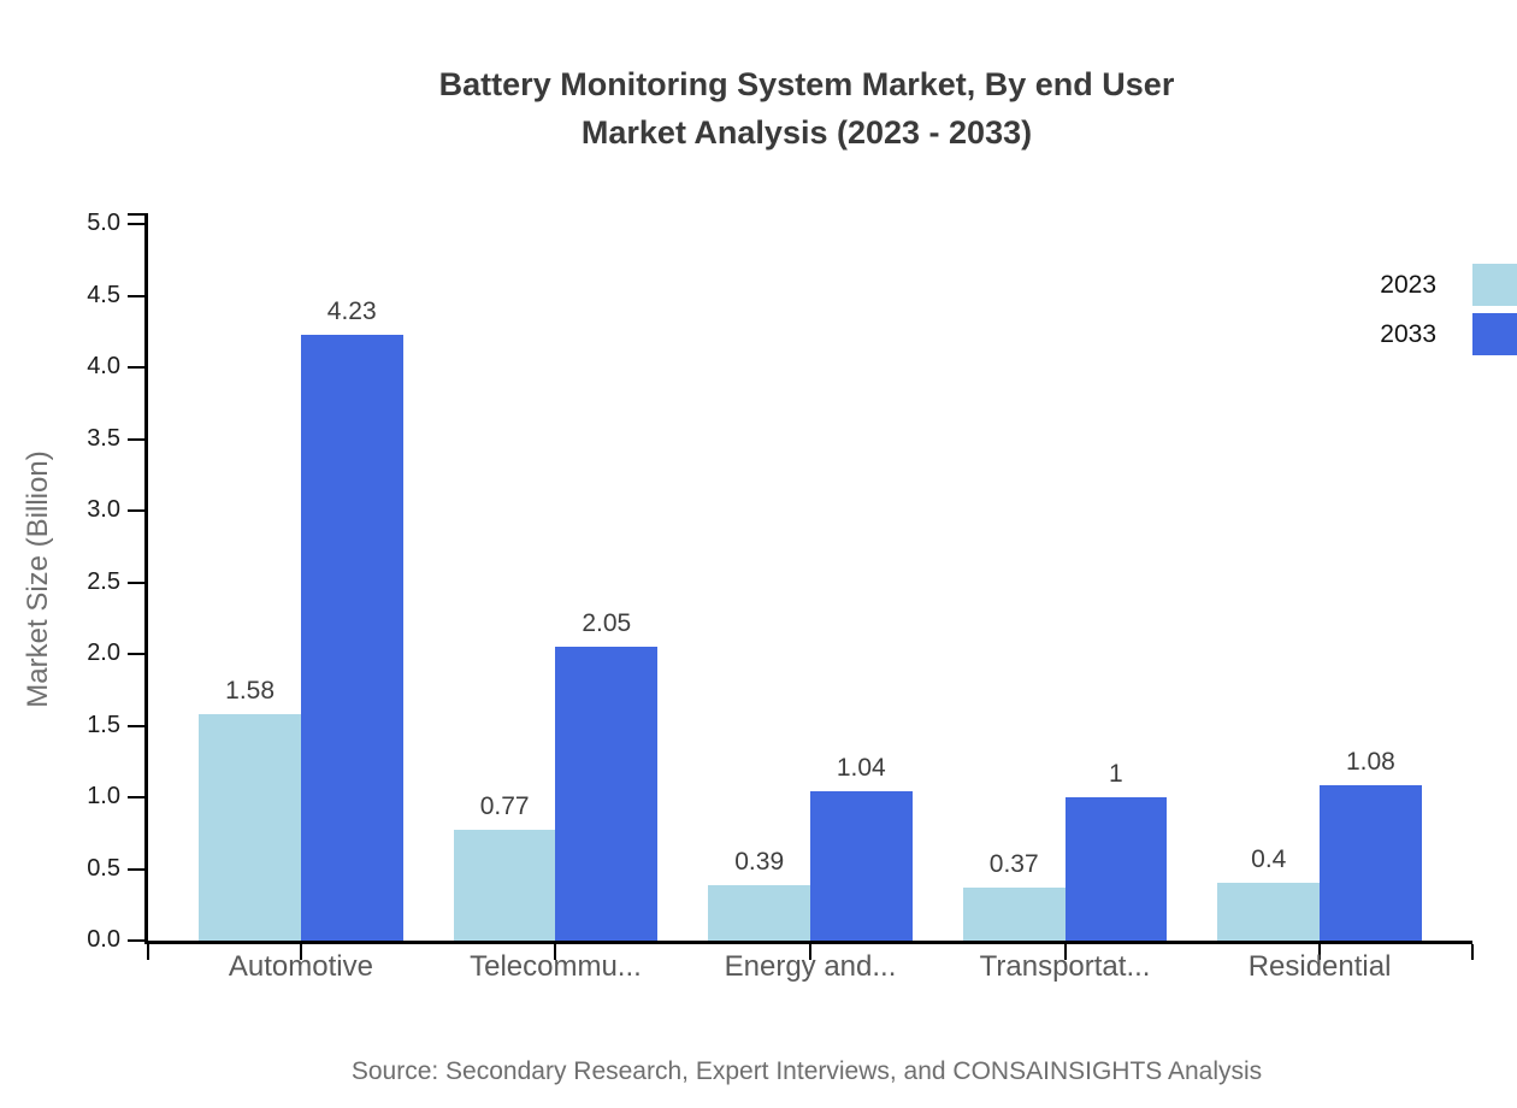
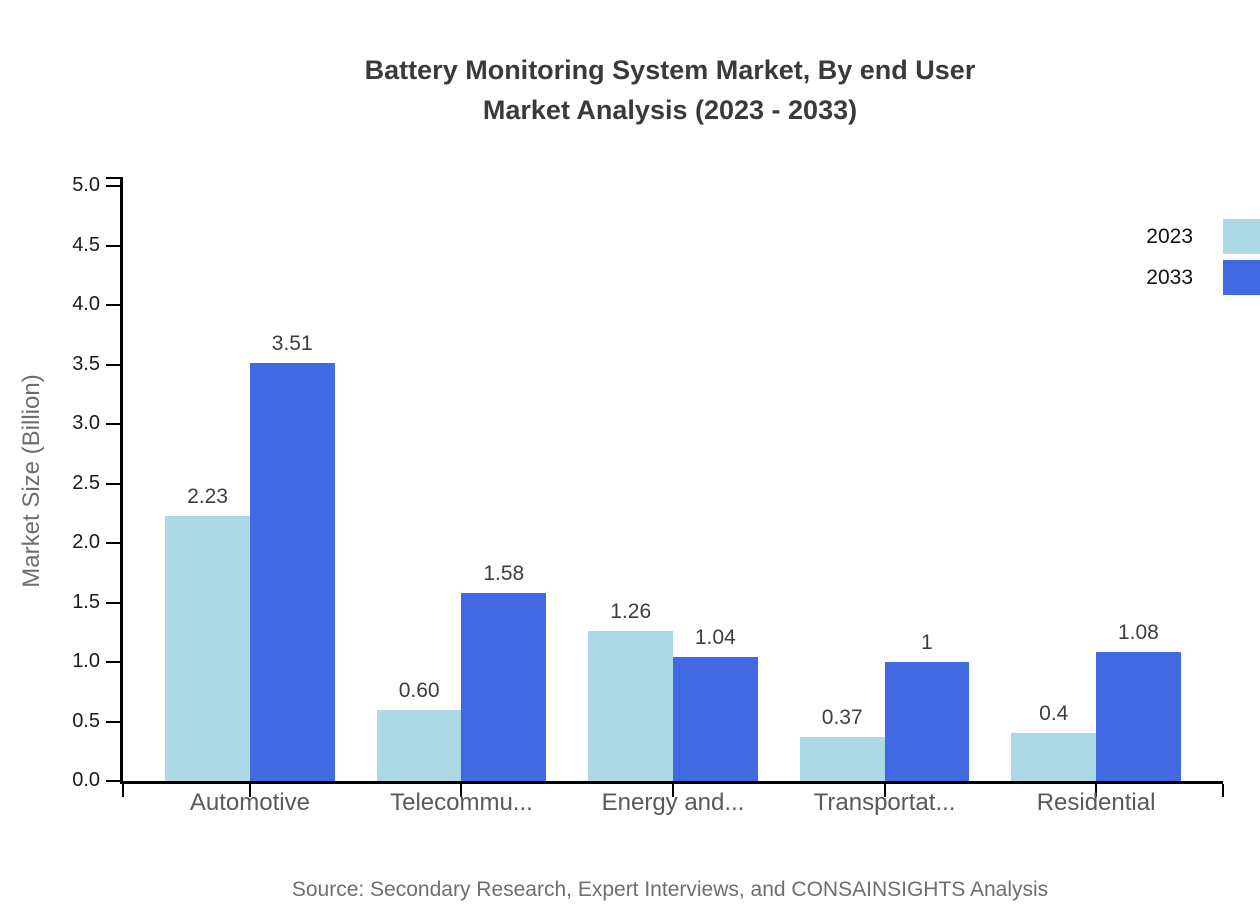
2023/Automotive: 1.58 -> 2.23
2033/Automotive: 4.23 -> 3.51
2023/Telecommu...: 0.77 -> 0.60
2033/Telecommu...: 2.05 -> 1.58
2023/Energy and...: 0.39 -> 1.26
